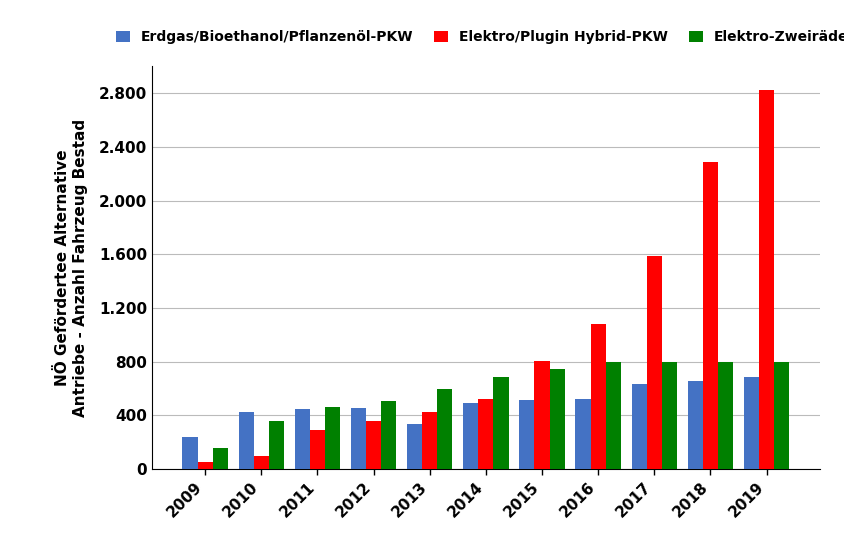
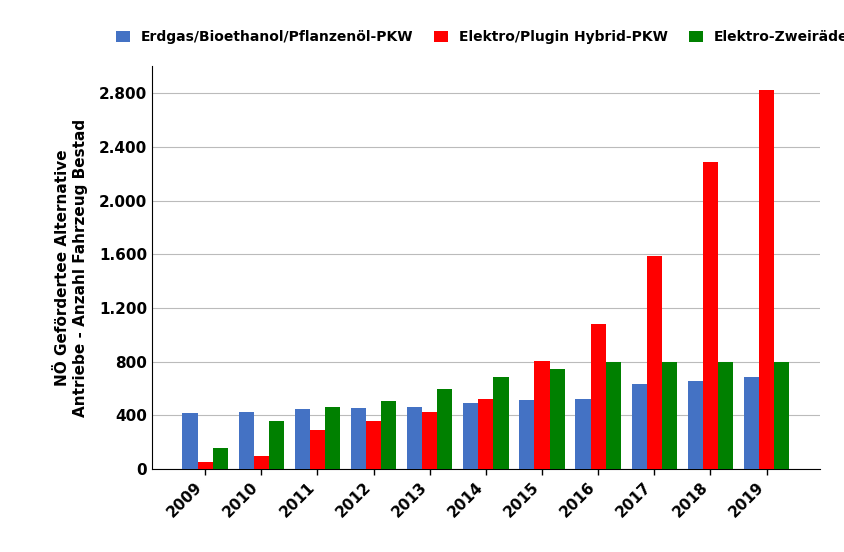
Erdgas/Bioethanol/Pflanzenöl-PKW/2009: 240 -> 420
Erdgas/Bioethanol/Pflanzenöl-PKW/2013: 340 -> 460
